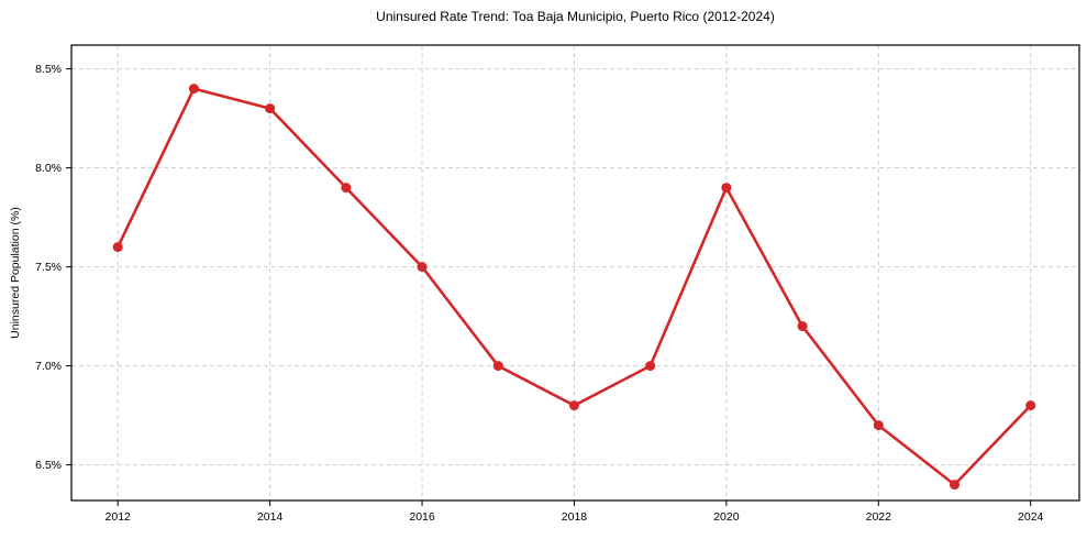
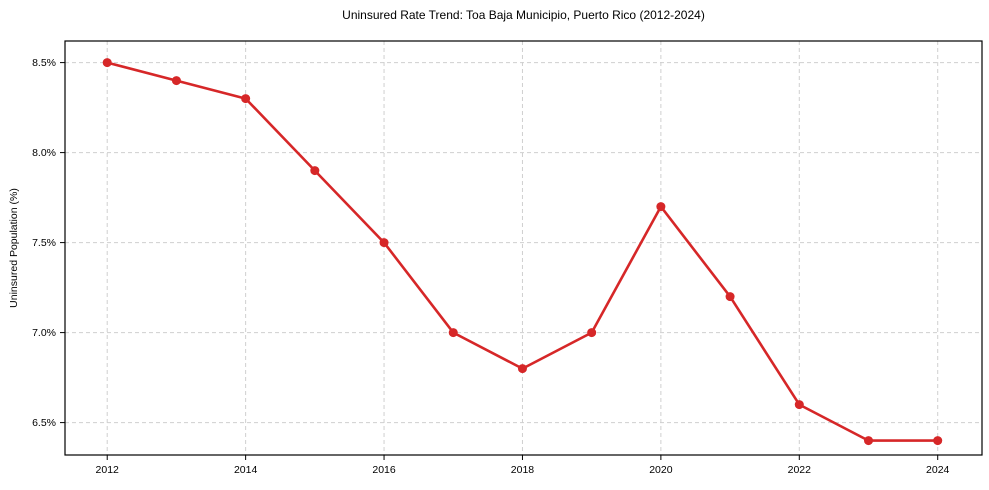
2012: 7.6% -> 8.5%
2020: 7.9% -> 7.7%
2022: 6.7% -> 6.6%
2024: 6.8% -> 6.4%
